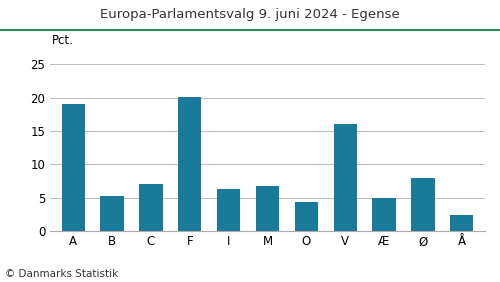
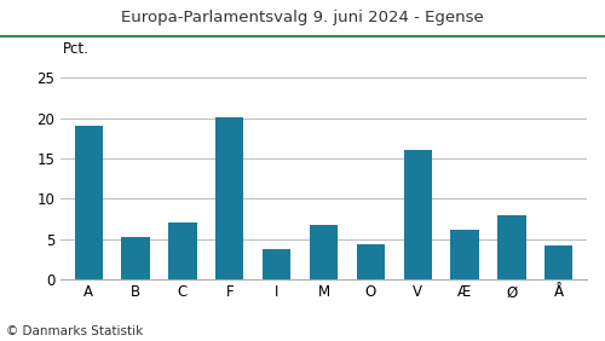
I: 6.3 -> 3.8
Æ: 5.0 -> 6.2
Å: 2.4 -> 4.2
